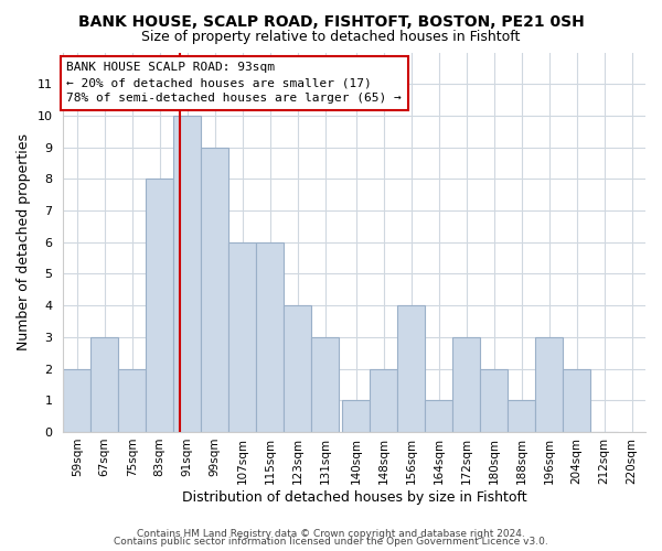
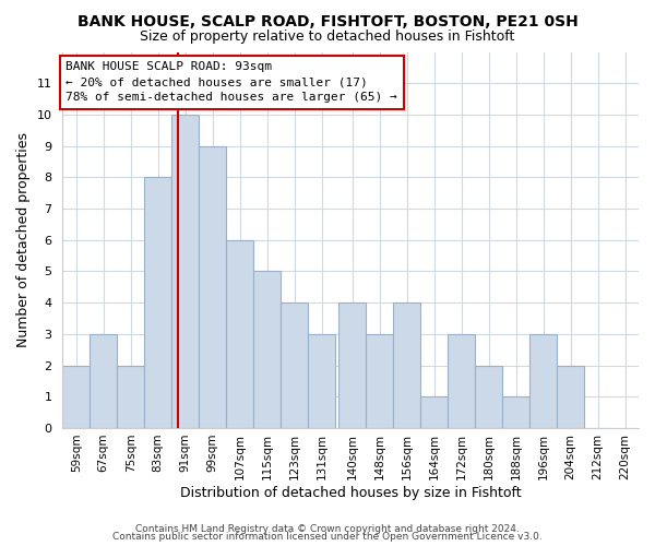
115sqm: 6 -> 5
140sqm: 1 -> 4
148sqm: 2 -> 3
